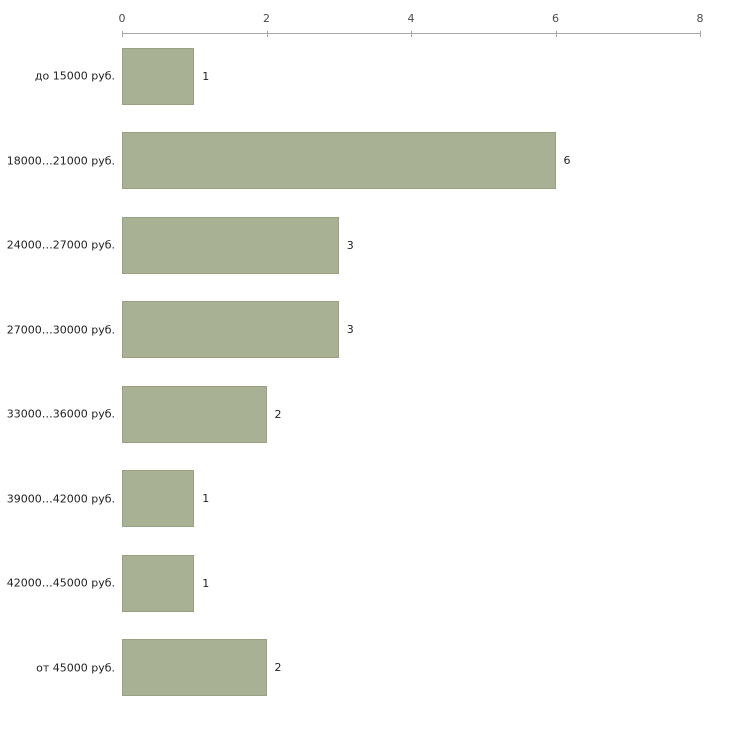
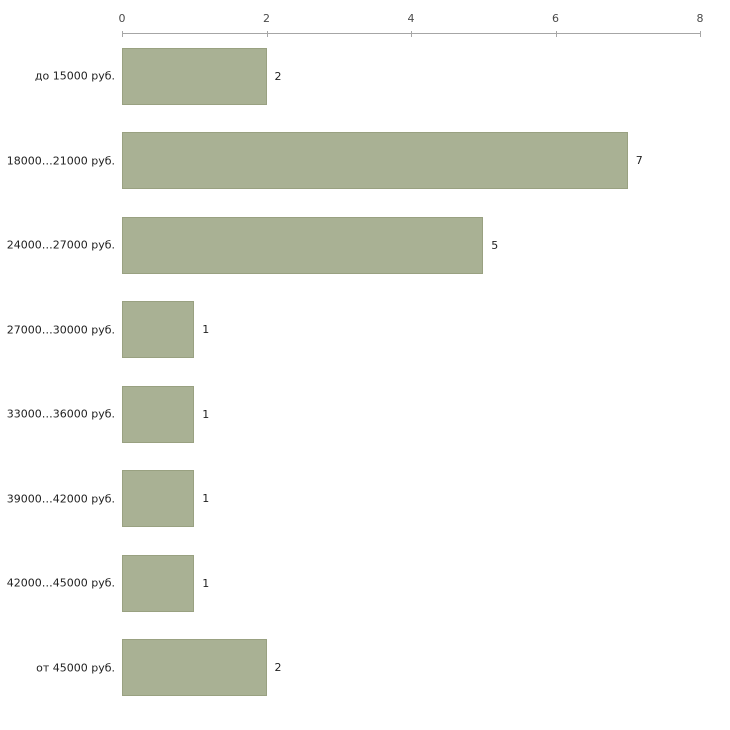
до 15000 руб.: 1 -> 2
18000…21000 руб.: 6 -> 7
24000…27000 руб.: 3 -> 5
27000…30000 руб.: 3 -> 1
33000…36000 руб.: 2 -> 1
